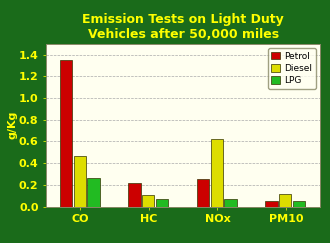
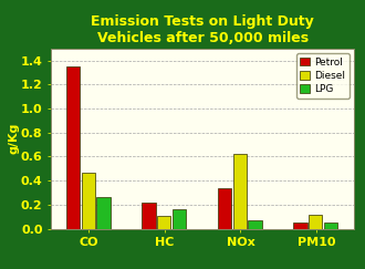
LPG/HC: 0.07 -> 0.16
Petrol/NOx: 0.25 -> 0.34
